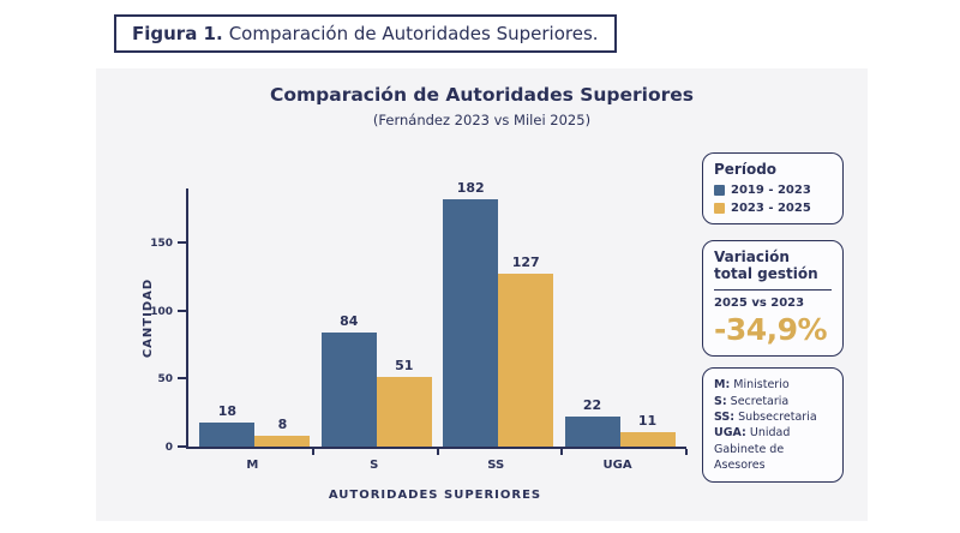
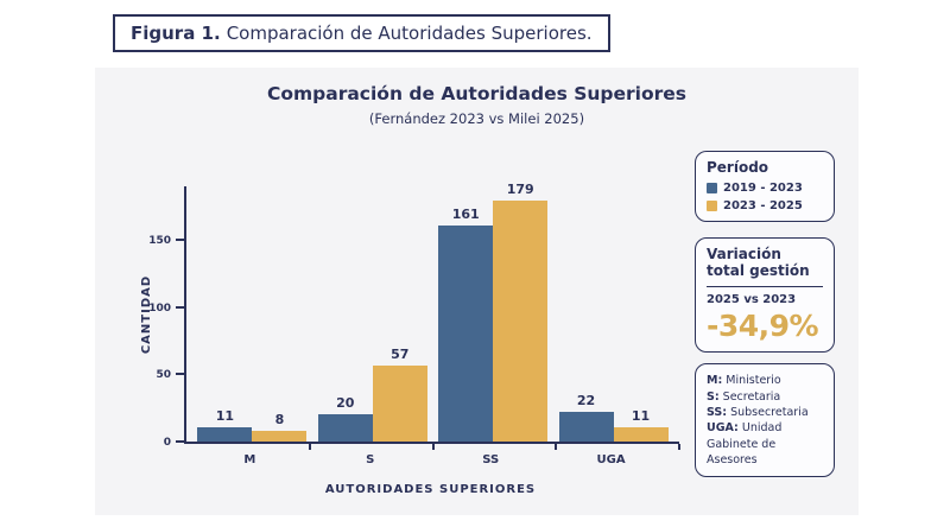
2019 - 2023/M: 18 -> 11
2019 - 2023/S: 84 -> 20
2023 - 2025/S: 51 -> 57
2019 - 2023/SS: 182 -> 161
2023 - 2025/SS: 127 -> 179
